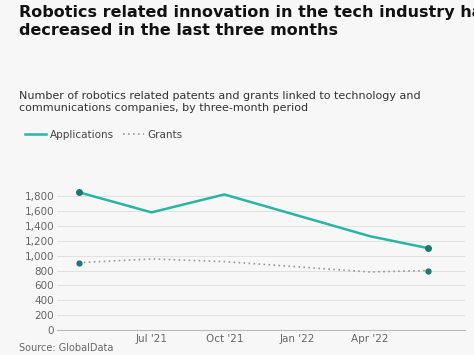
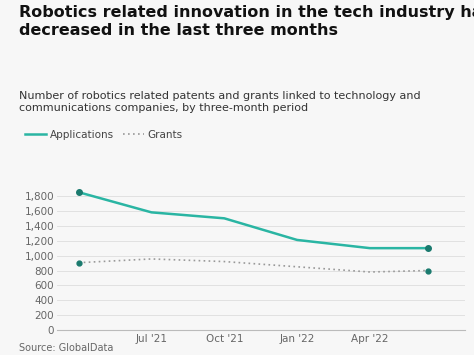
Applications/Oct '21: 1,820 -> 1,500
Applications/Jan '22: 1,540 -> 1,210
Applications/Apr '22: 1,260 -> 1,100
